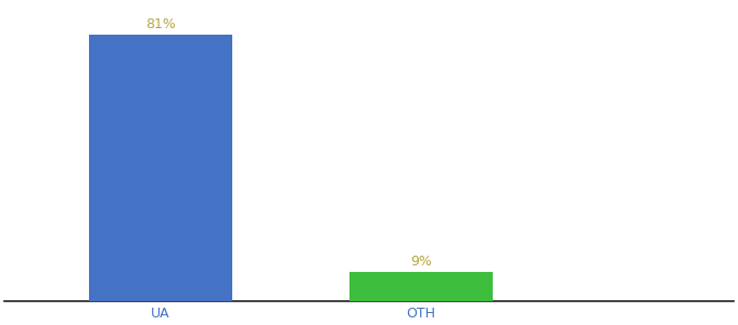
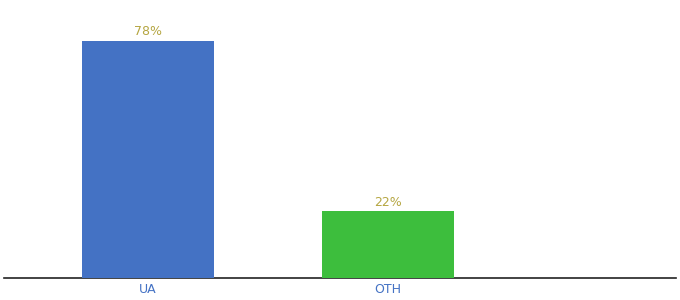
UA: 81% -> 78%
OTH: 9% -> 22%
